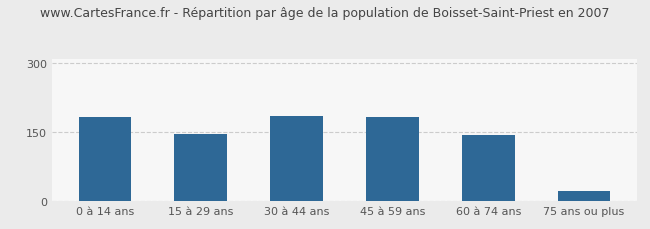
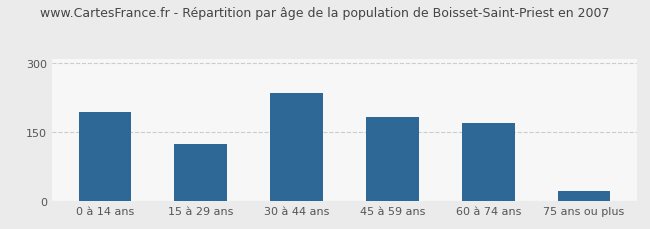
0 à 14 ans: 183 -> 195
15 à 29 ans: 146 -> 125
30 à 44 ans: 185 -> 235
60 à 74 ans: 145 -> 170
